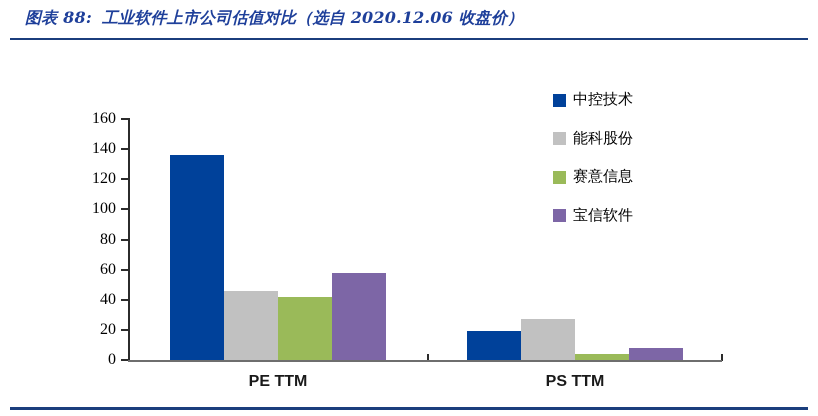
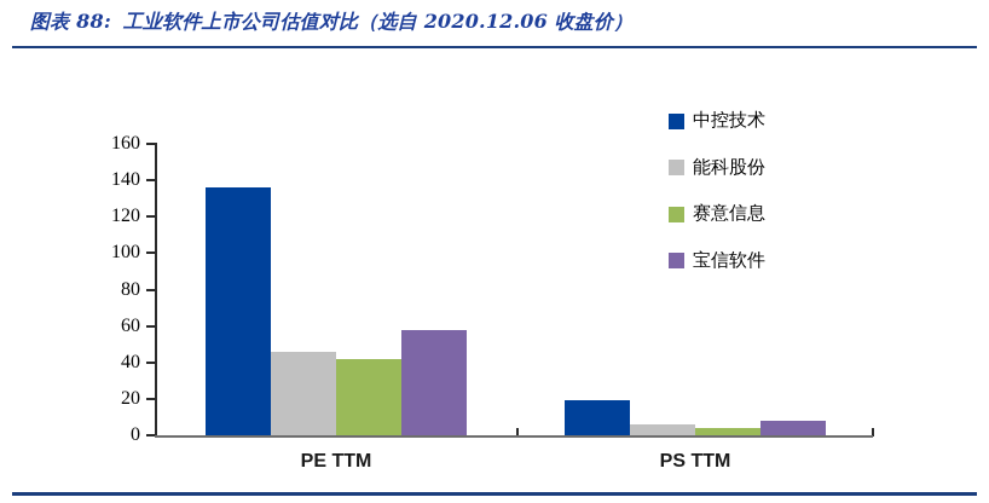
能科股份/PS TTM: 27 -> 6
